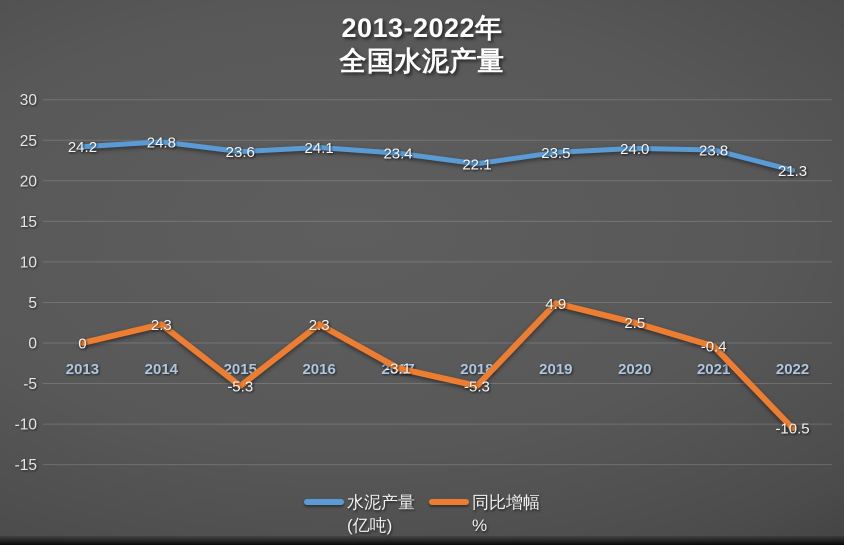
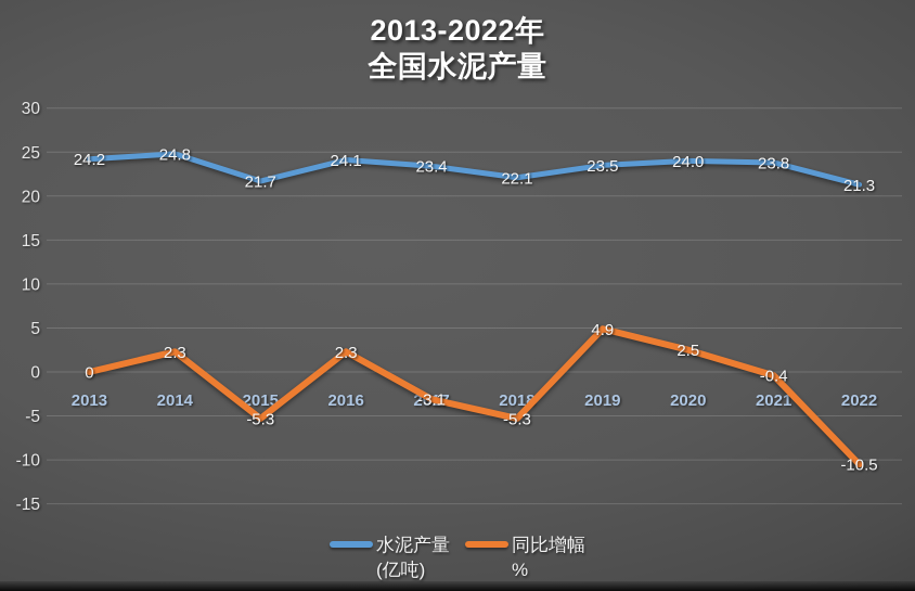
水泥产量 (亿吨)/2015: 23.6 -> 21.7
